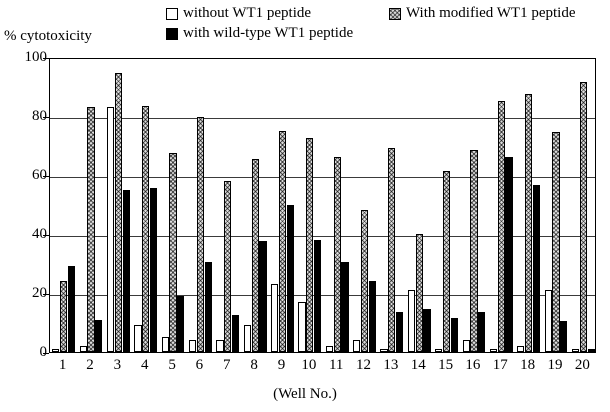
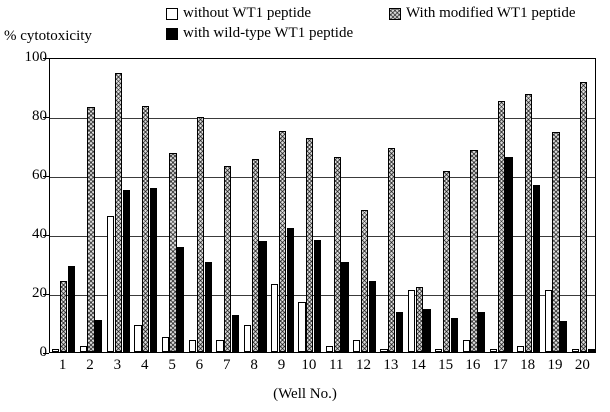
without WT1 peptide/3: 83 -> 46
with wild-type WT1 peptide/5: 19 -> 36
With modified WT1 peptide/7: 58 -> 63
with wild-type WT1 peptide/9: 50 -> 42
With modified WT1 peptide/14: 40 -> 22
